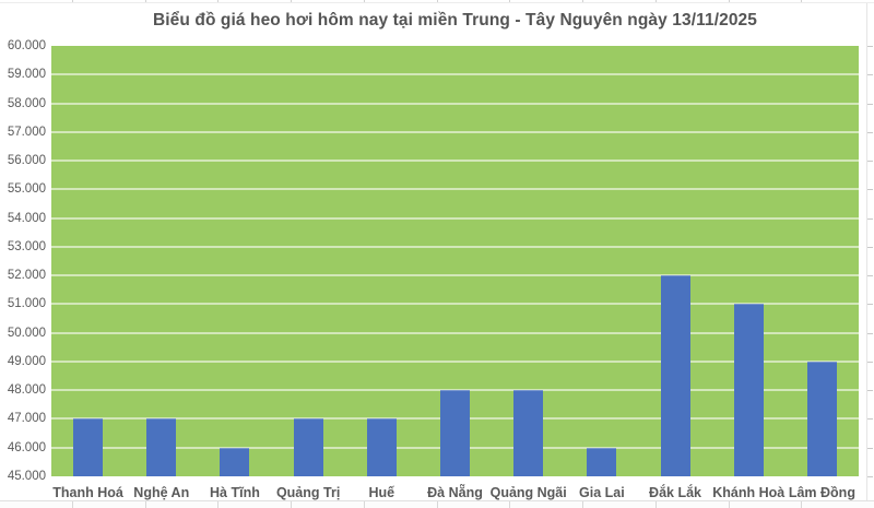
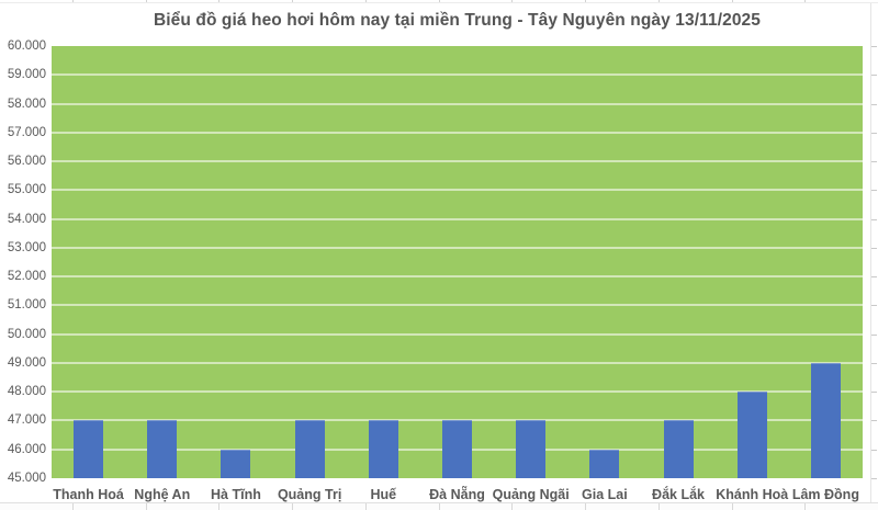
Đà Nẵng: 48000 -> 47000
Quảng Ngãi: 48000 -> 47000
Đắk Lắk: 52000 -> 47000
Khánh Hoà: 51000 -> 48000
